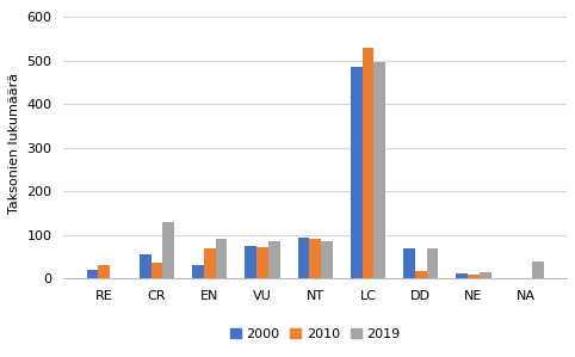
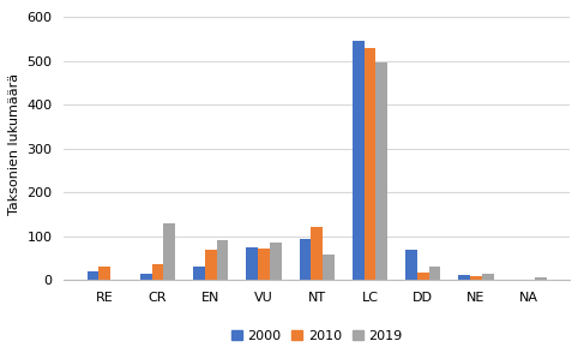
2000/CR: 55 -> 15
2010/NT: 90 -> 120
2019/NT: 85 -> 57
2000/LC: 485 -> 545
2019/DD: 70 -> 32
2019/NA: 40 -> 5
